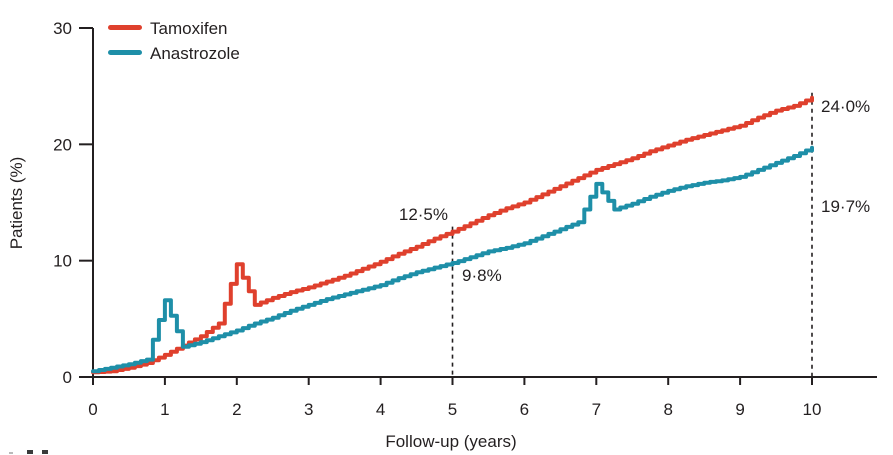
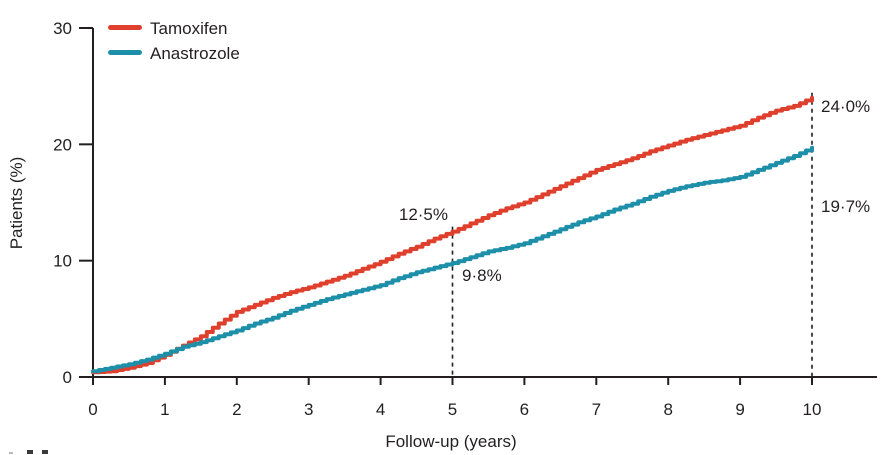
Anastrozole/1: 6.6 -> 2.0
Tamoxifen/2: 9.7 -> 5.6
Anastrozole/7: 16.6 -> 13.8
